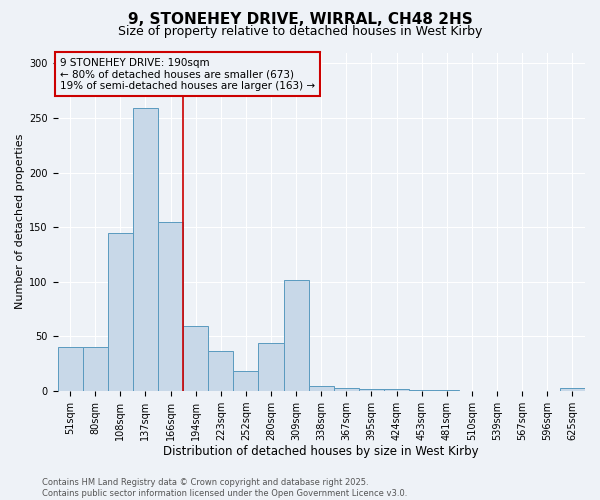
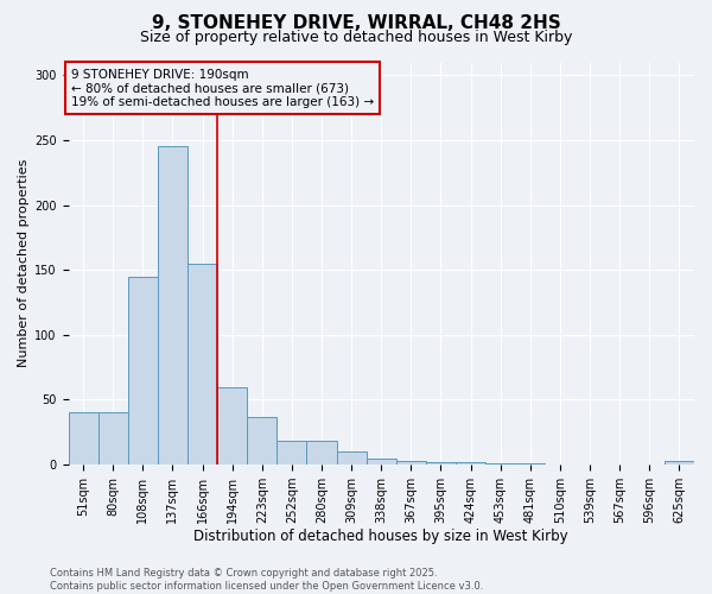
137sqm: 259 -> 245
280sqm: 44 -> 18
309sqm: 102 -> 10
